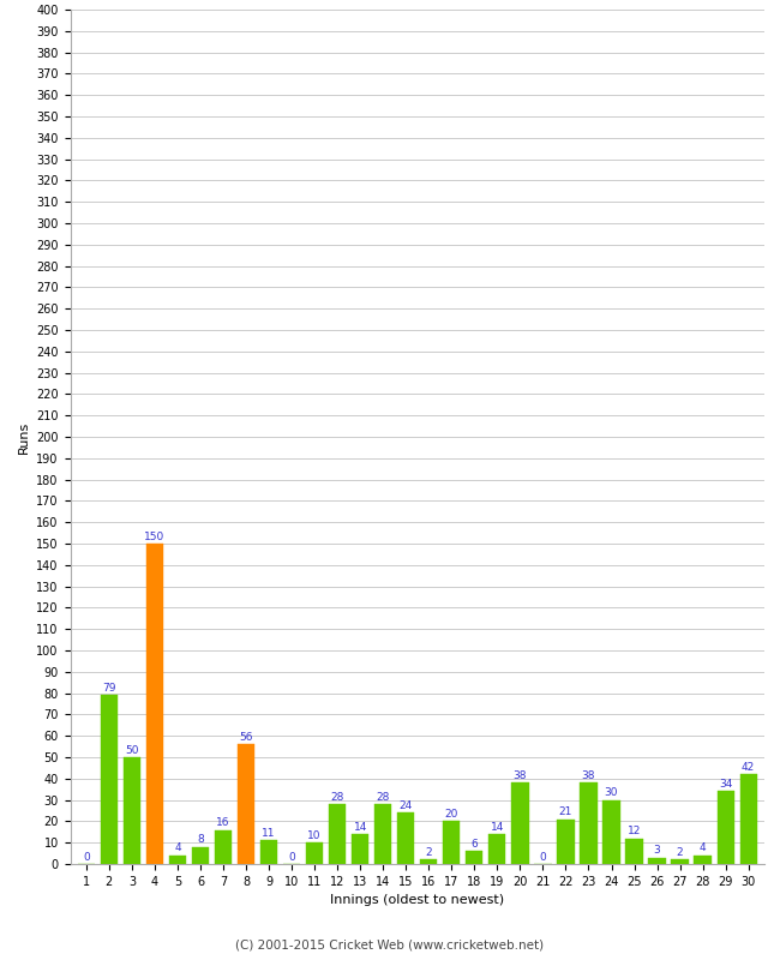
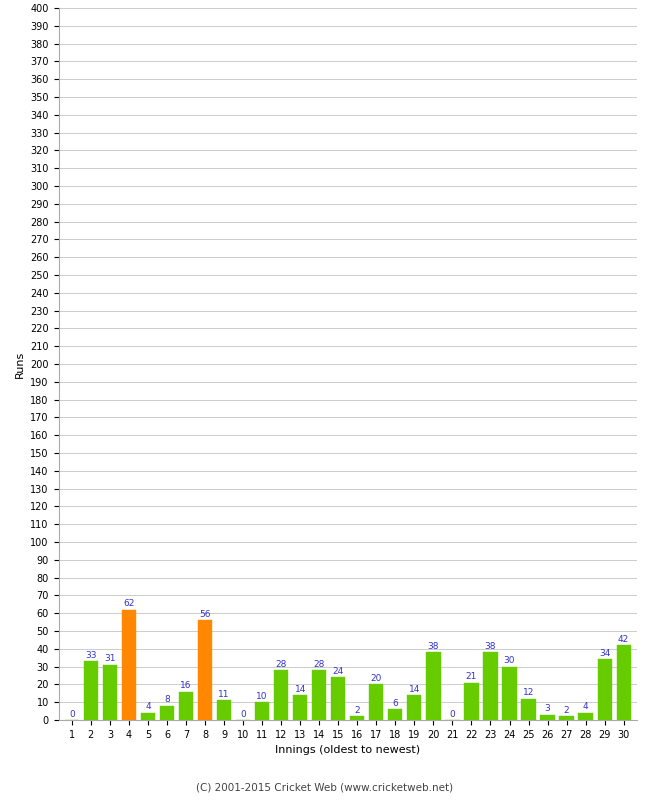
2: 79 -> 33
3: 50 -> 31
4: 150 -> 62
